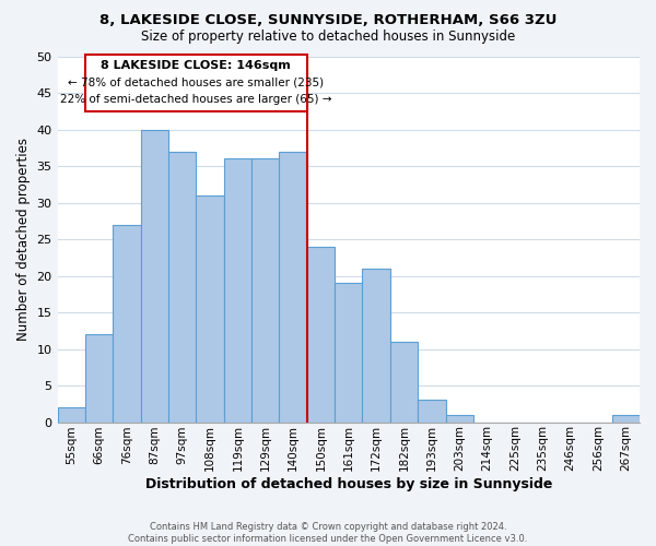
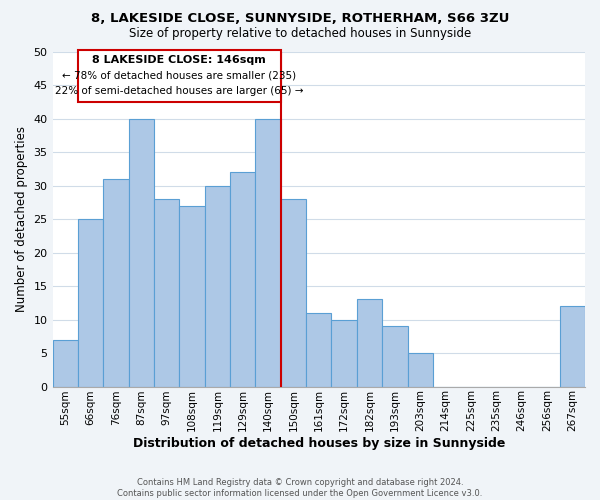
55sqm: 2 -> 7
66sqm: 12 -> 25
76sqm: 27 -> 31
97sqm: 37 -> 28
108sqm: 31 -> 27
119sqm: 36 -> 30
129sqm: 36 -> 32
140sqm: 37 -> 40
150sqm: 24 -> 28
161sqm: 19 -> 11
172sqm: 21 -> 10
182sqm: 11 -> 13
193sqm: 3 -> 9
203sqm: 1 -> 5
267sqm: 1 -> 12
